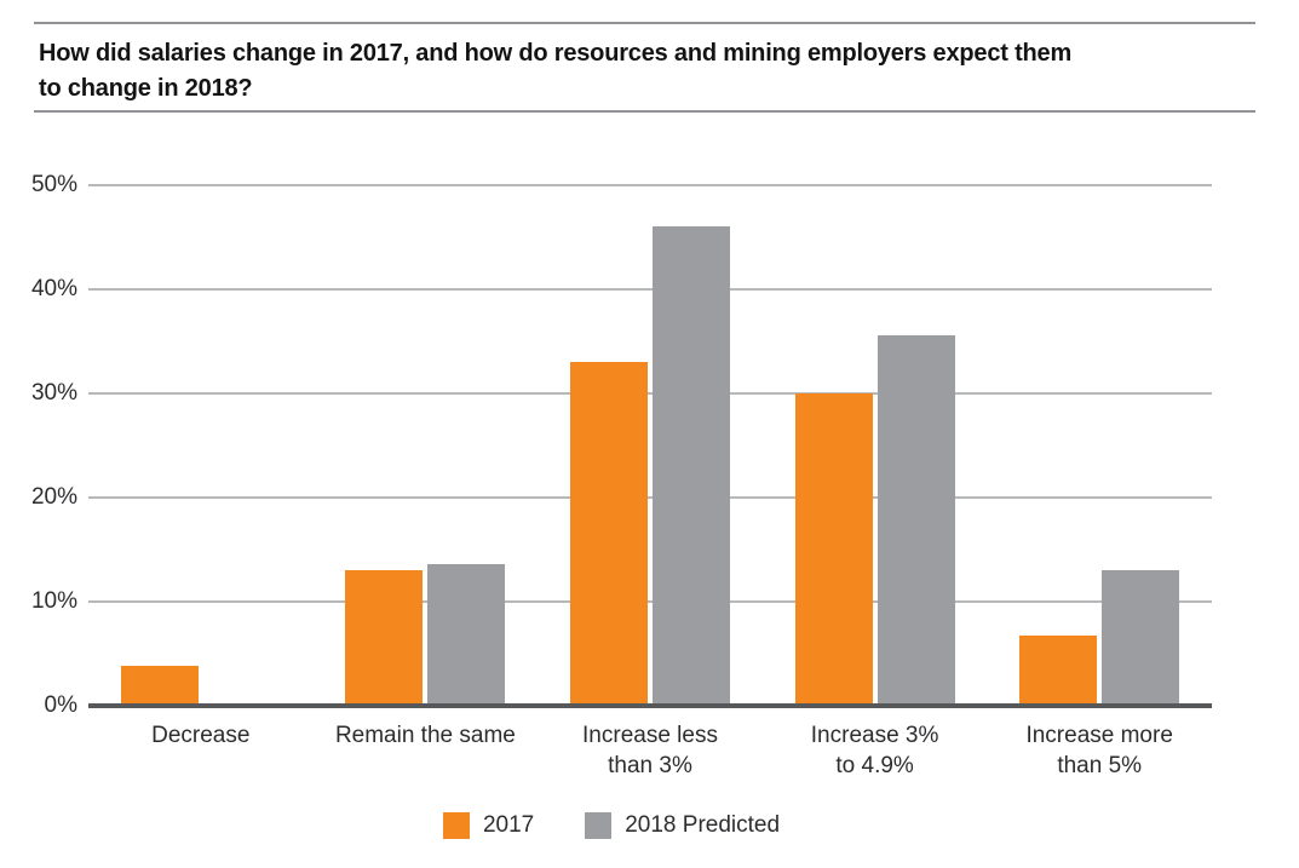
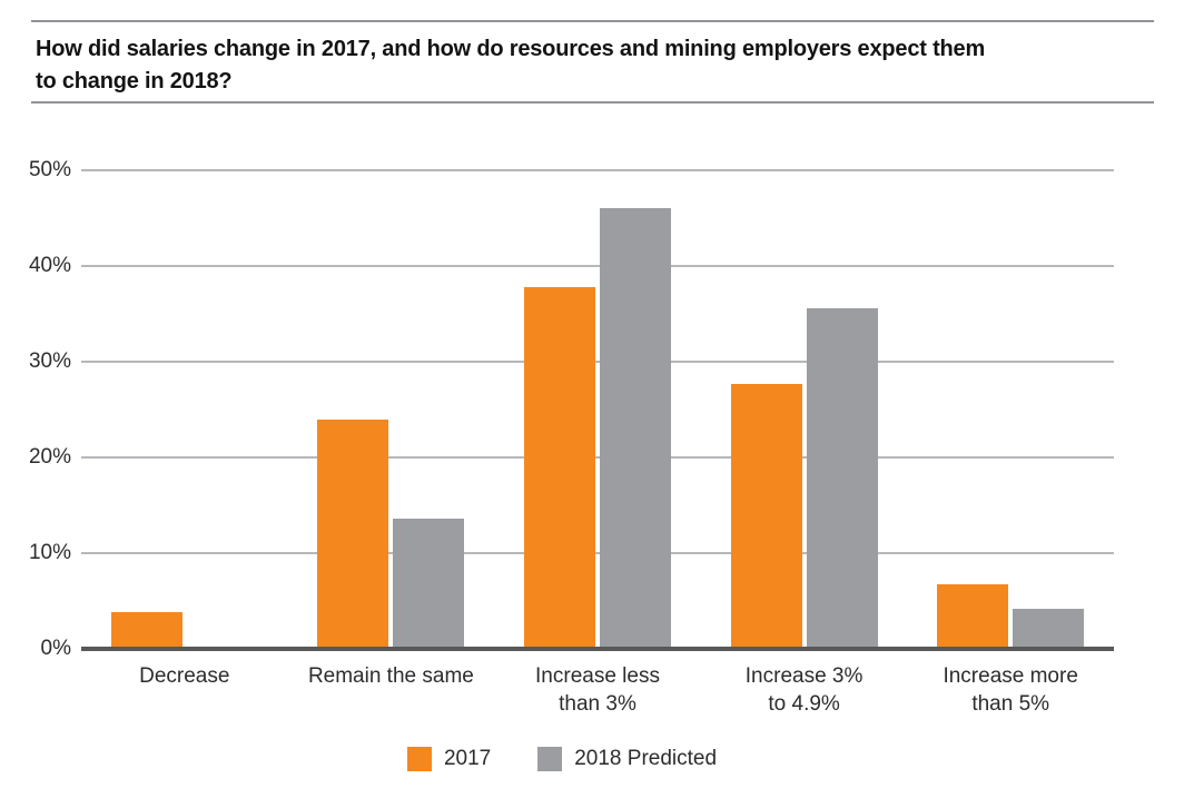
2017/Remain the same: 13% -> 24%
2017/Increase less than 3%: 33% -> 38%
2017/Increase 3% to 4.9%: 30% -> 28%
2018 Predicted/Increase more than 5%: 13% -> 4%
